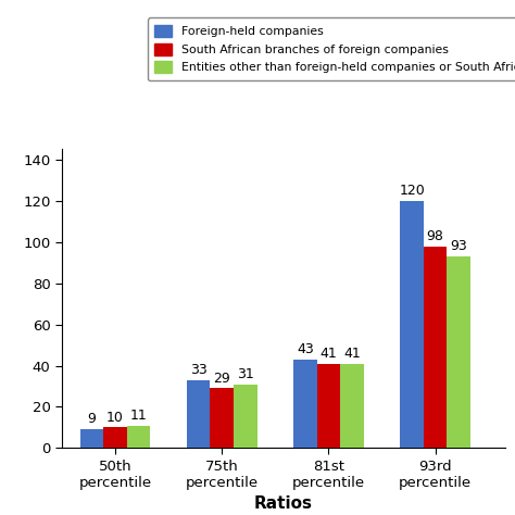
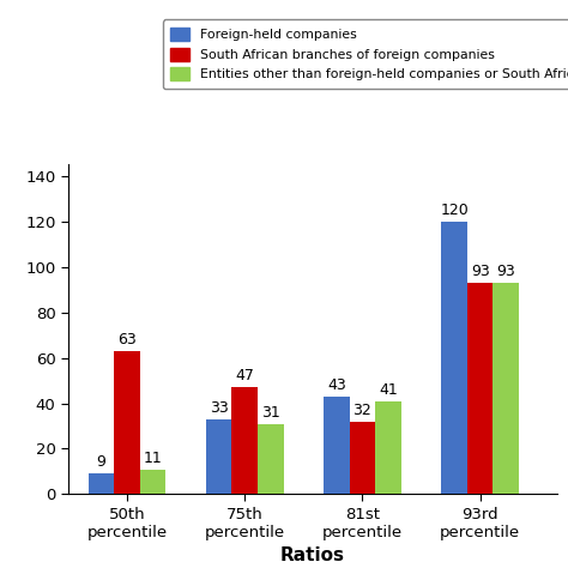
South African branches of foreign companies/50th percentile: 10 -> 63
South African branches of foreign companies/75th percentile: 29 -> 47
South African branches of foreign companies/81st percentile: 41 -> 32
South African branches of foreign companies/93rd percentile: 98 -> 93
